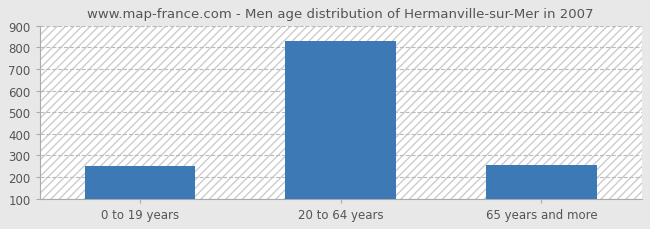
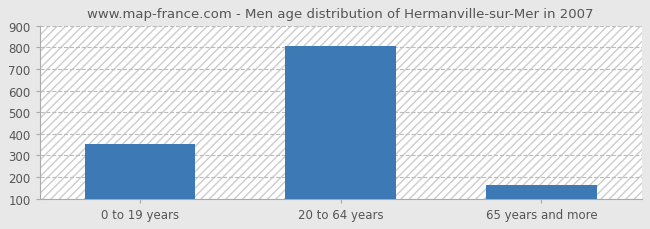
0 to 19 years: 250 -> 355
20 to 64 years: 830 -> 805
65 years and more: 255 -> 165
